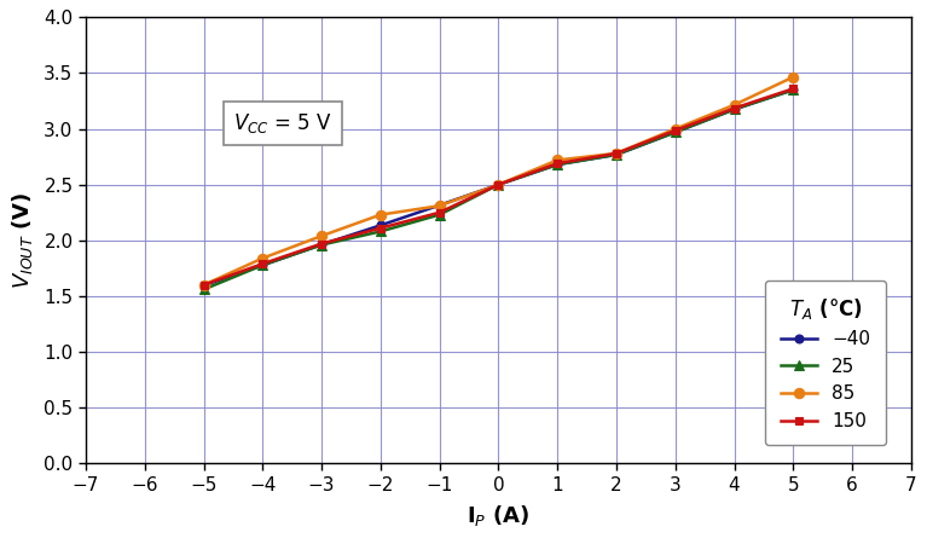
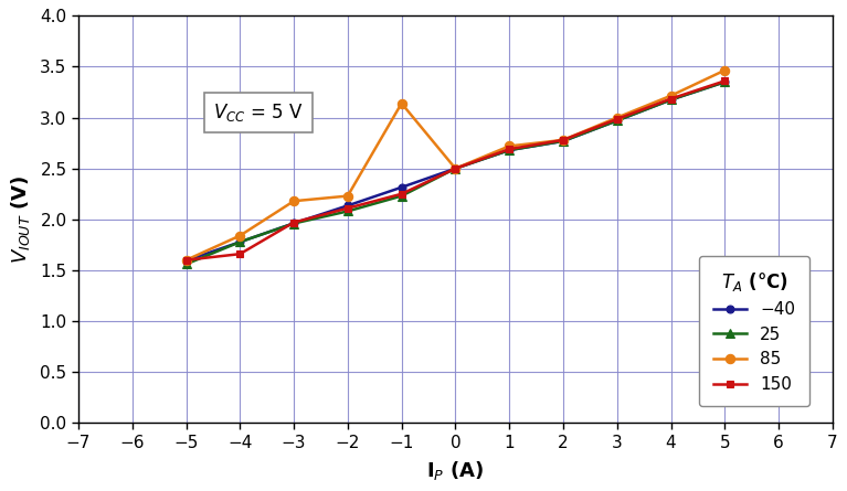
150/−4: 1.79 -> 1.66
85/−3: 2.04 -> 2.18
85/−1: 2.31 -> 3.14
